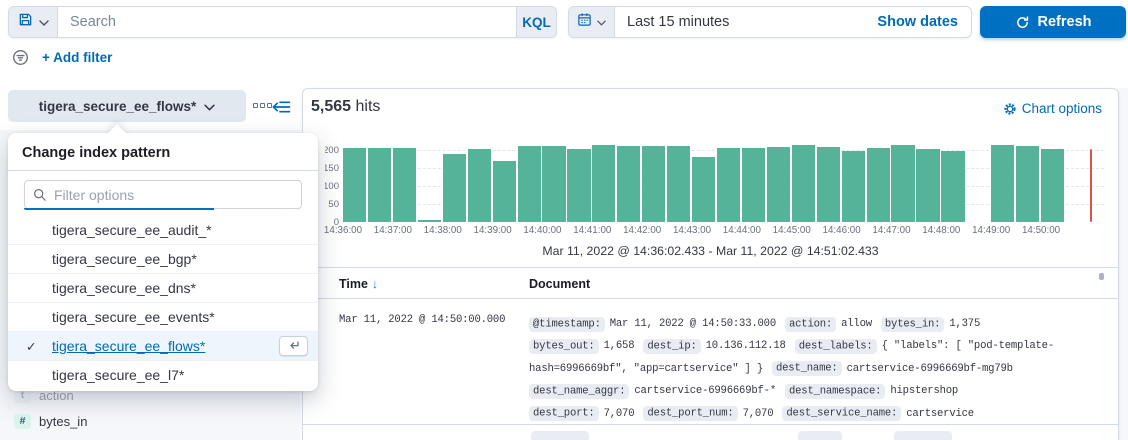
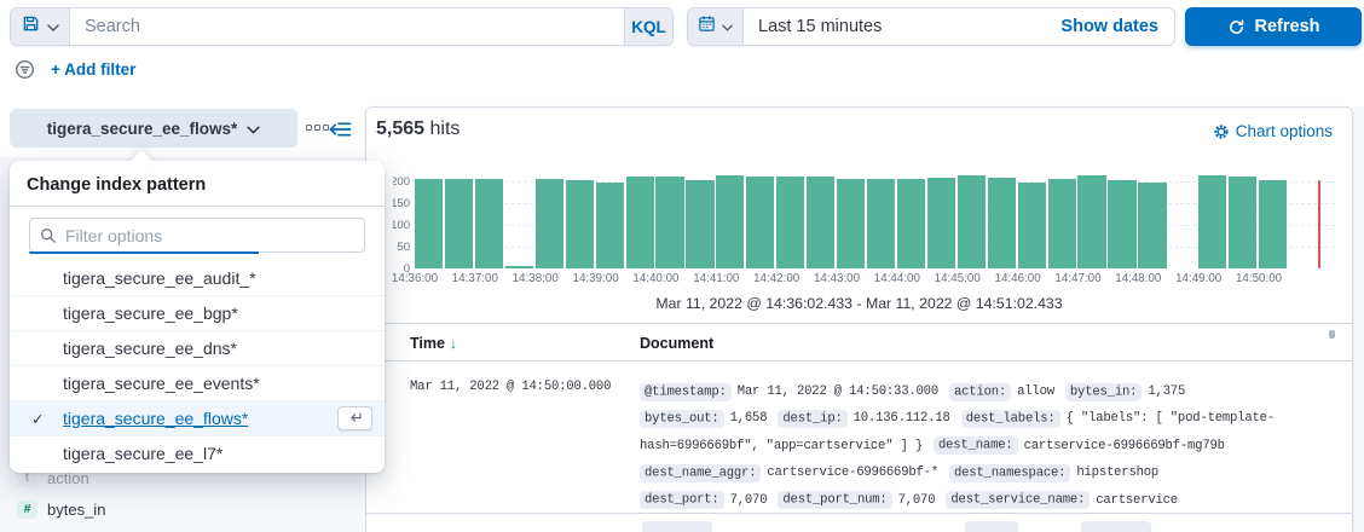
14:38:00: 190 -> 210
14:39:00: 170 -> 200
14:43:00: 180 -> 210
